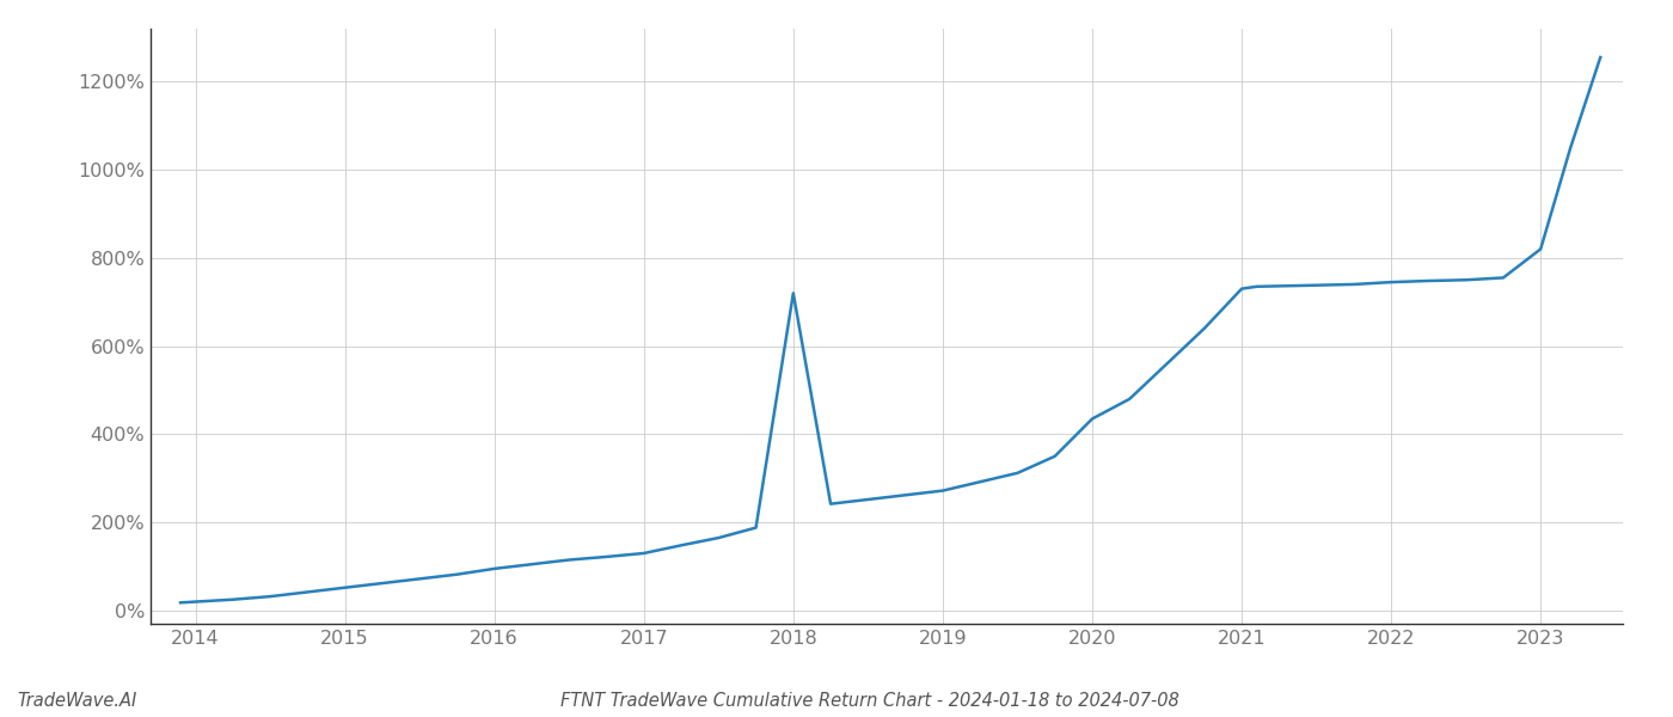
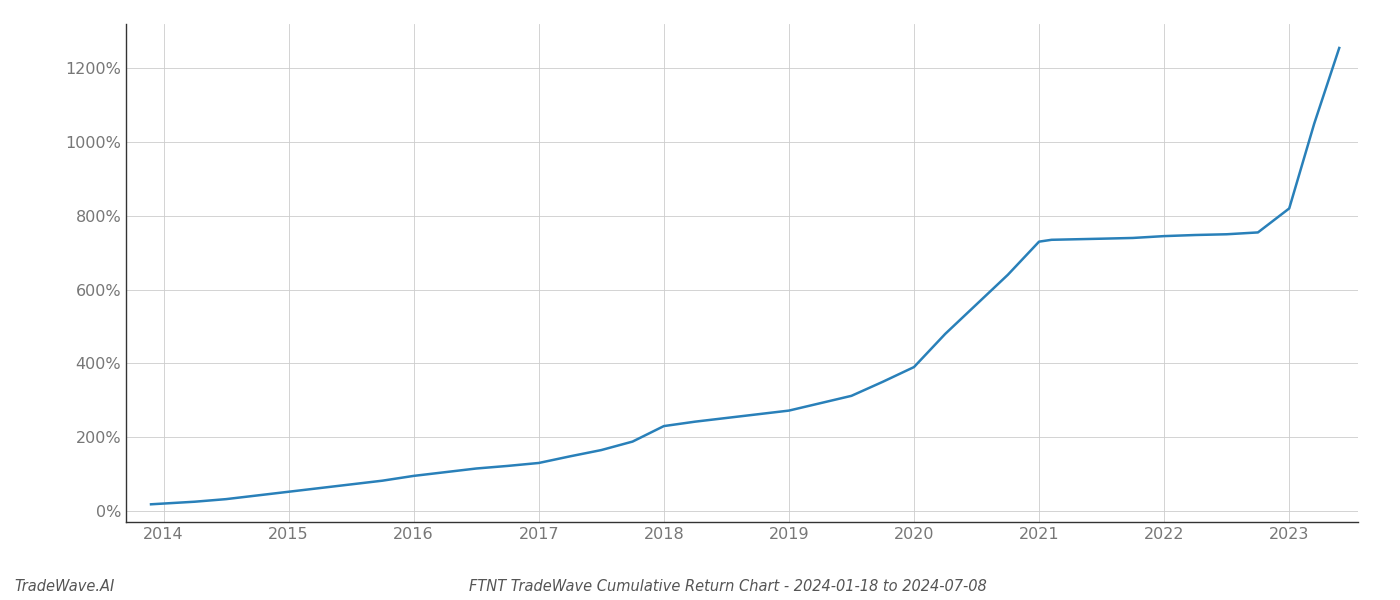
2018: 720% -> 230%
2020: 435% -> 390%
